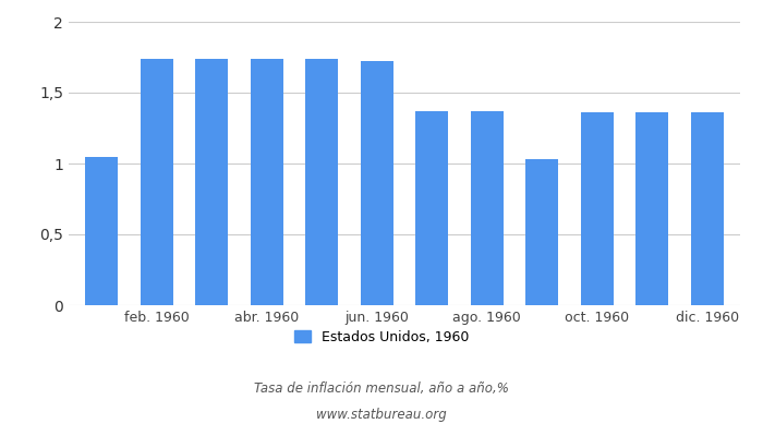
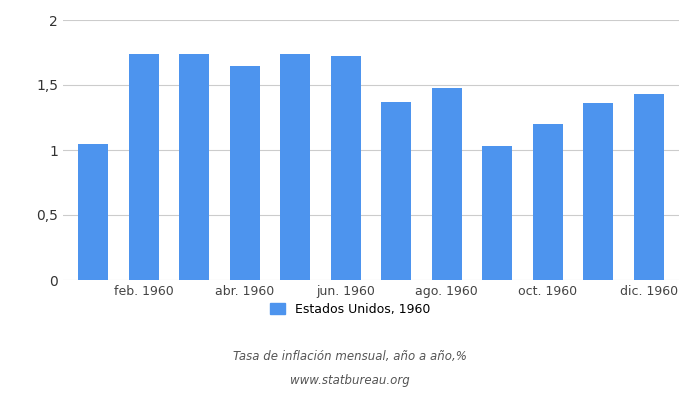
abr. 1960: 1,74 -> 1,65
ago. 1960: 1,37 -> 1,48
oct. 1960: 1,36 -> 1,20
dic. 1960: 1,36 -> 1,43
